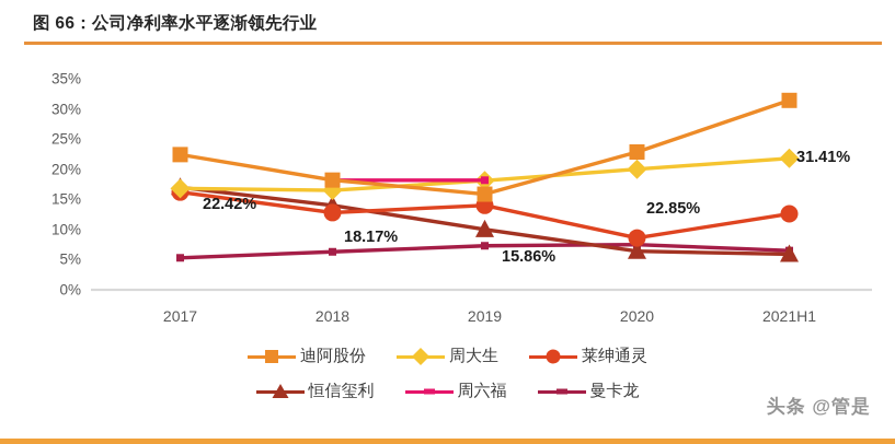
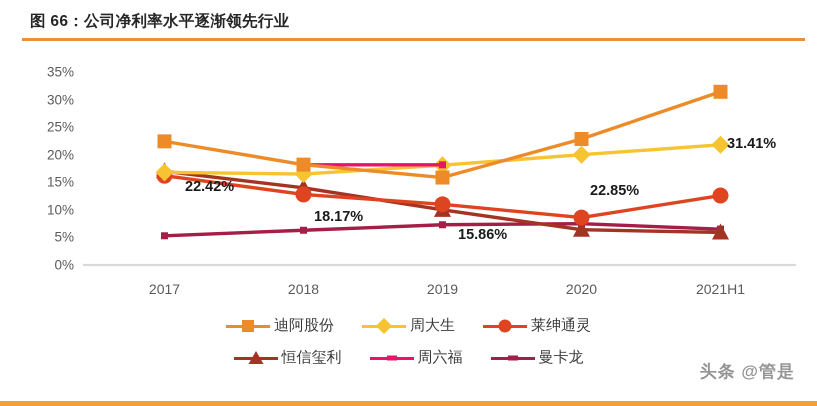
莱绅通灵/2019: 14% -> 11%
